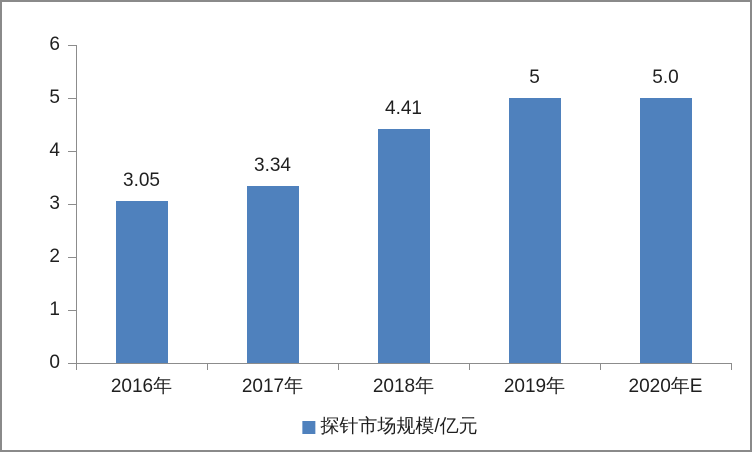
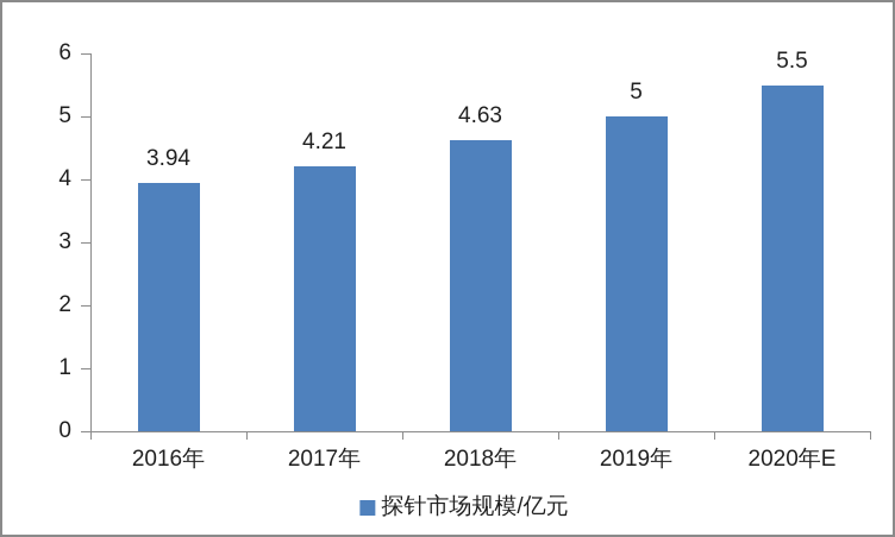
2016年: 3.05 -> 3.94
2017年: 3.34 -> 4.21
2018年: 4.41 -> 4.63
2020年E: 5.0 -> 5.5
